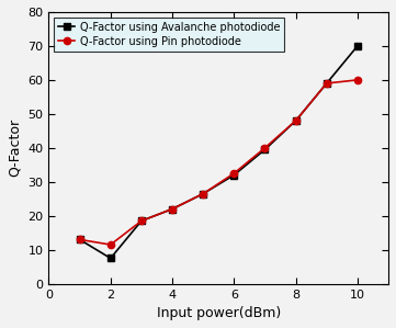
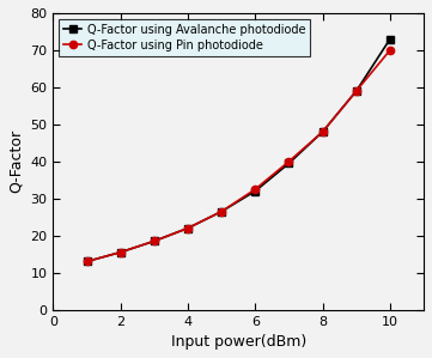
Q-Factor using Avalanche photodiode/2: 7.5 -> 15.5
Q-Factor using Pin photodiode/2: 11.5 -> 15.5
Q-Factor using Avalanche photodiode/10: 70.0 -> 73.0
Q-Factor using Pin photodiode/10: 60.0 -> 70.0
